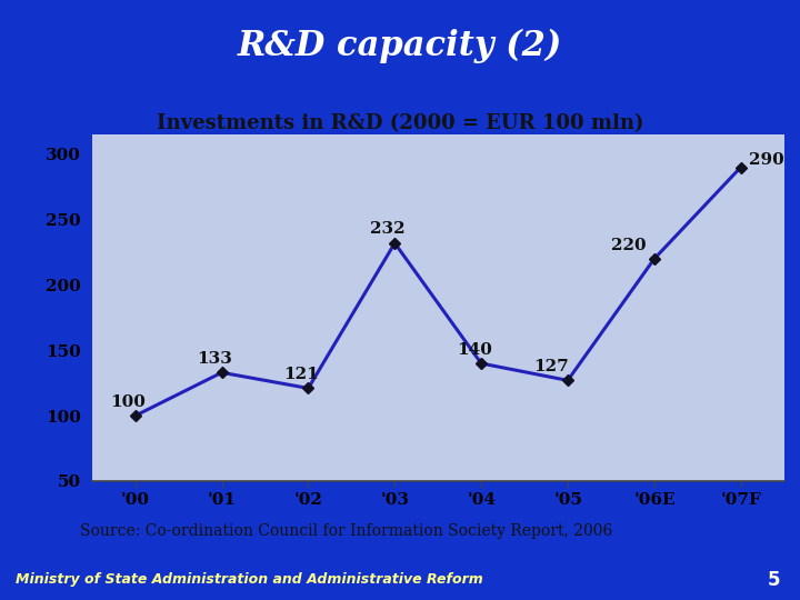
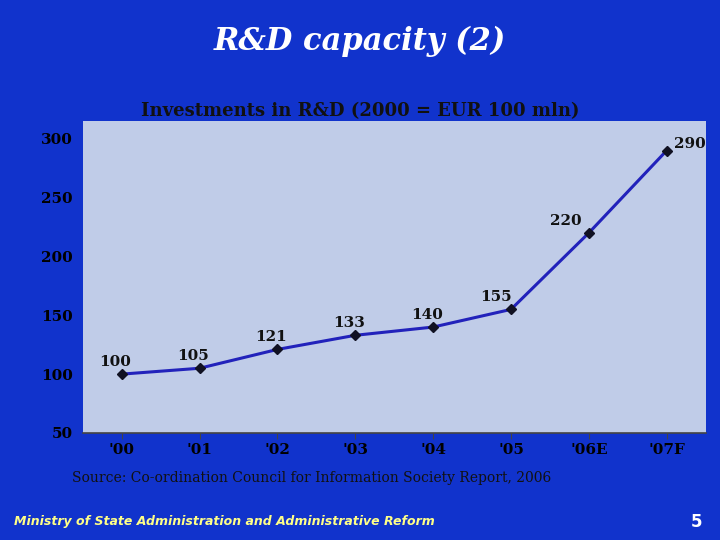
'01: 133 -> 105
'03: 232 -> 133
'05: 127 -> 155
